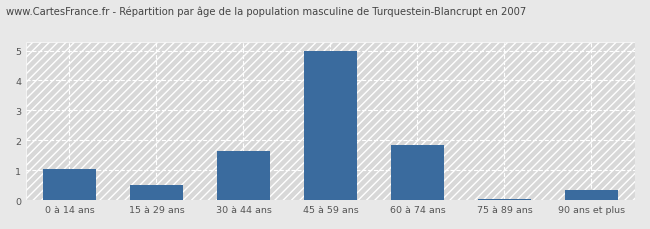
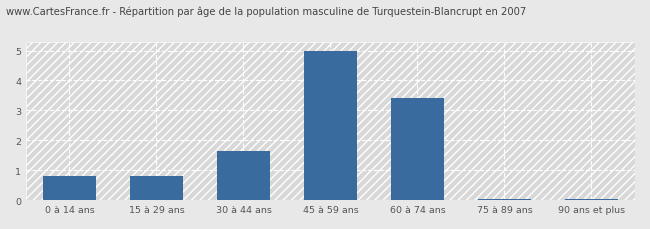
0 à 14 ans: 1.05 -> 0.80
15 à 29 ans: 0.50 -> 0.80
60 à 74 ans: 1.85 -> 3.40
90 ans et plus: 0.35 -> 0.04
